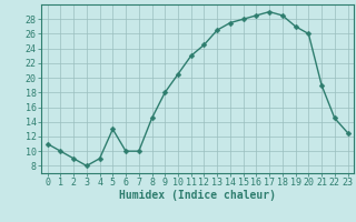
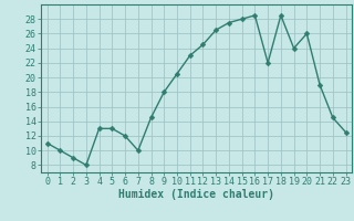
4: 9.0 -> 13.0
6: 10.0 -> 12.0
17: 29.0 -> 22.0
19: 27.0 -> 24.0
